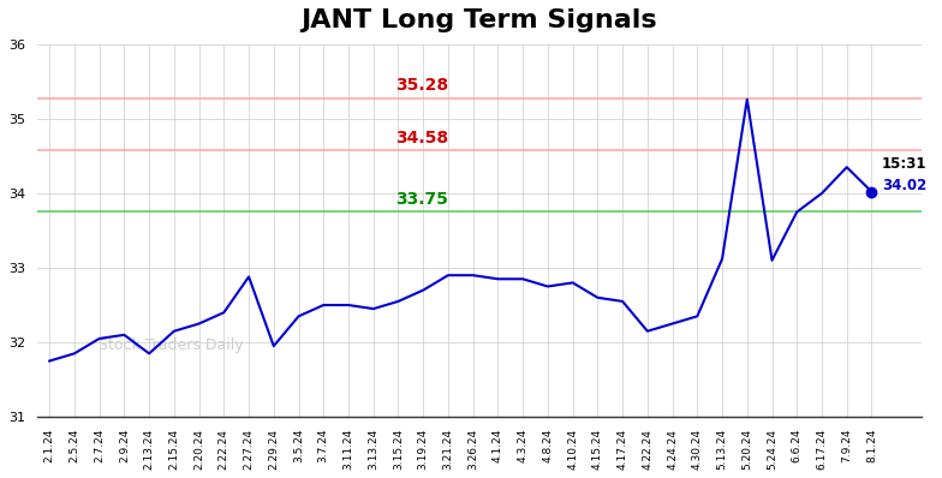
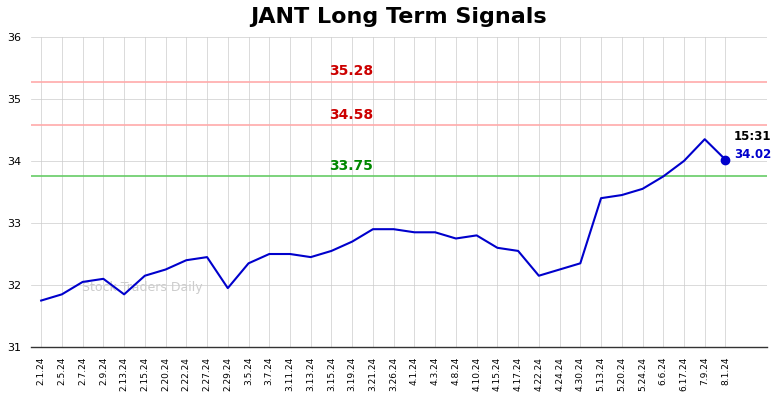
2.27.24: 32.88 -> 32.45
5.13.24: 33.12 -> 33.40
5.20.24: 35.26 -> 33.45
5.24.24: 33.10 -> 33.55
